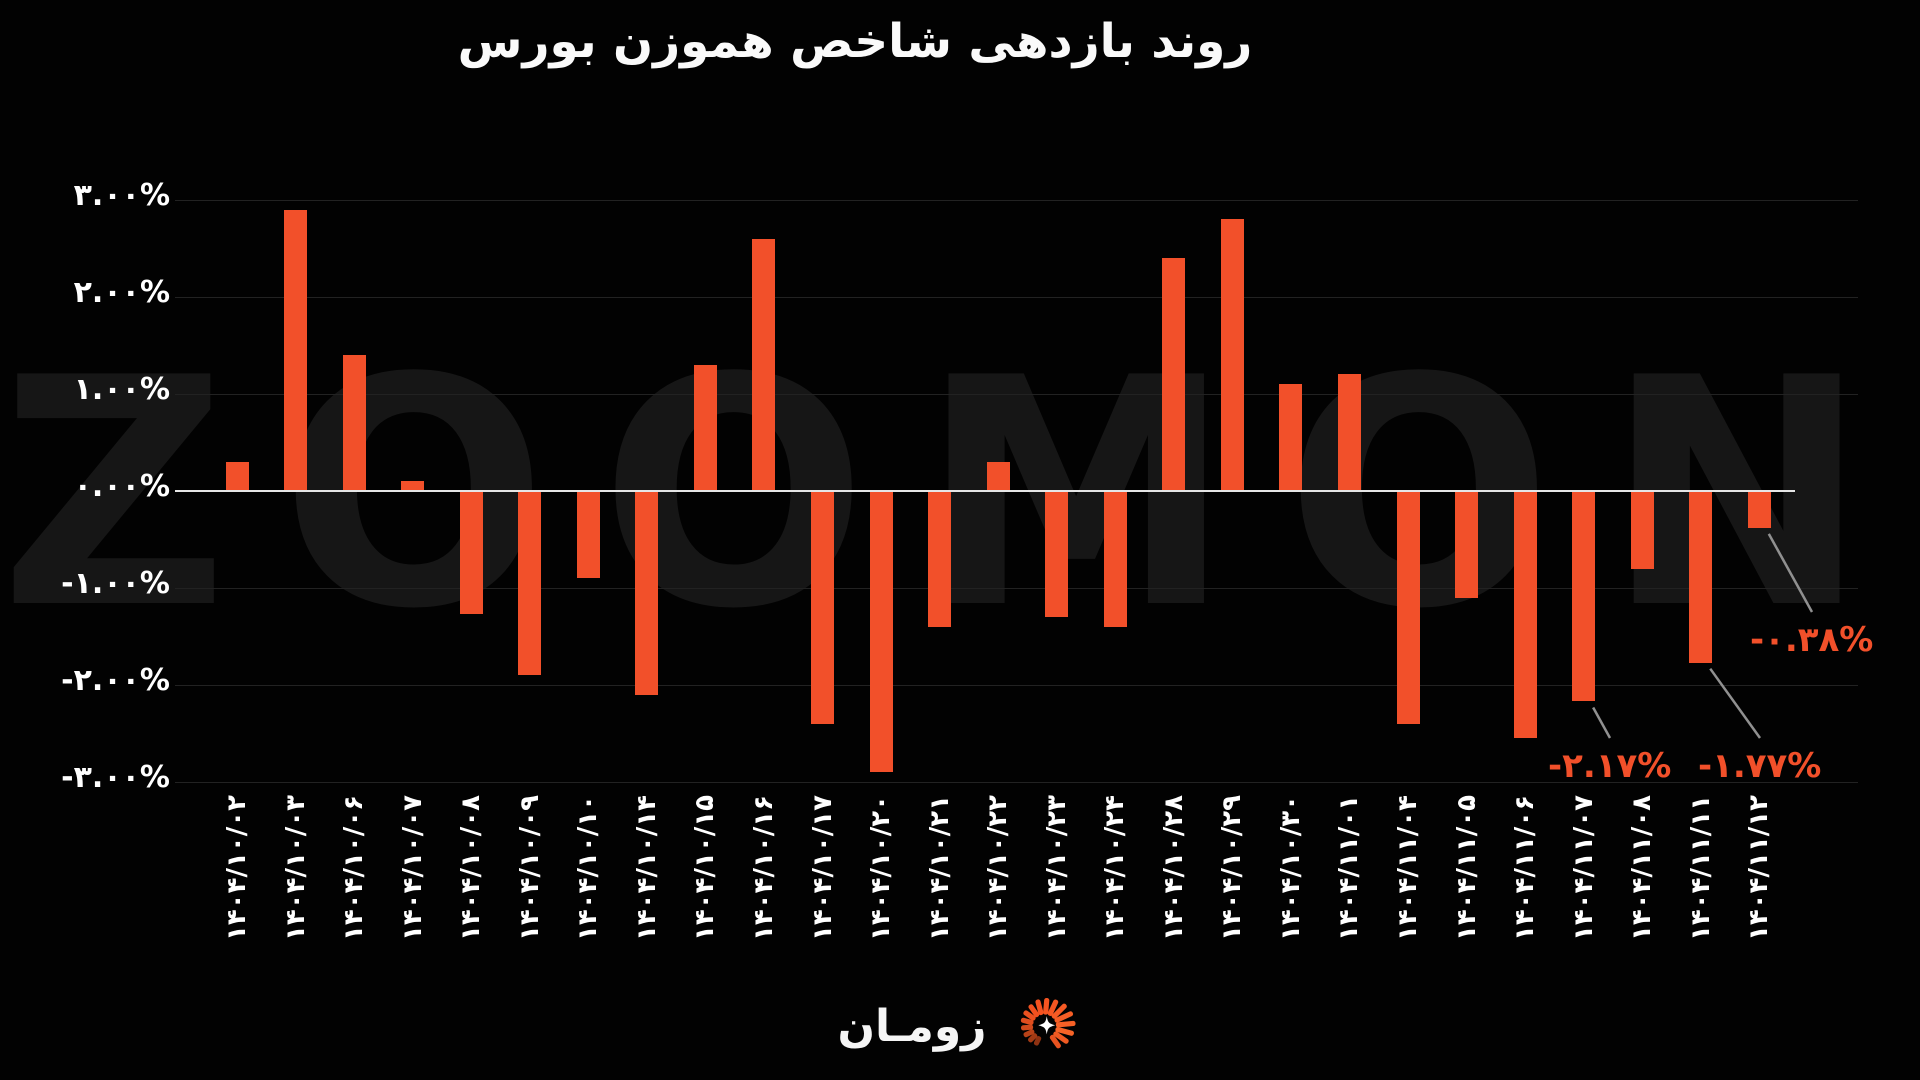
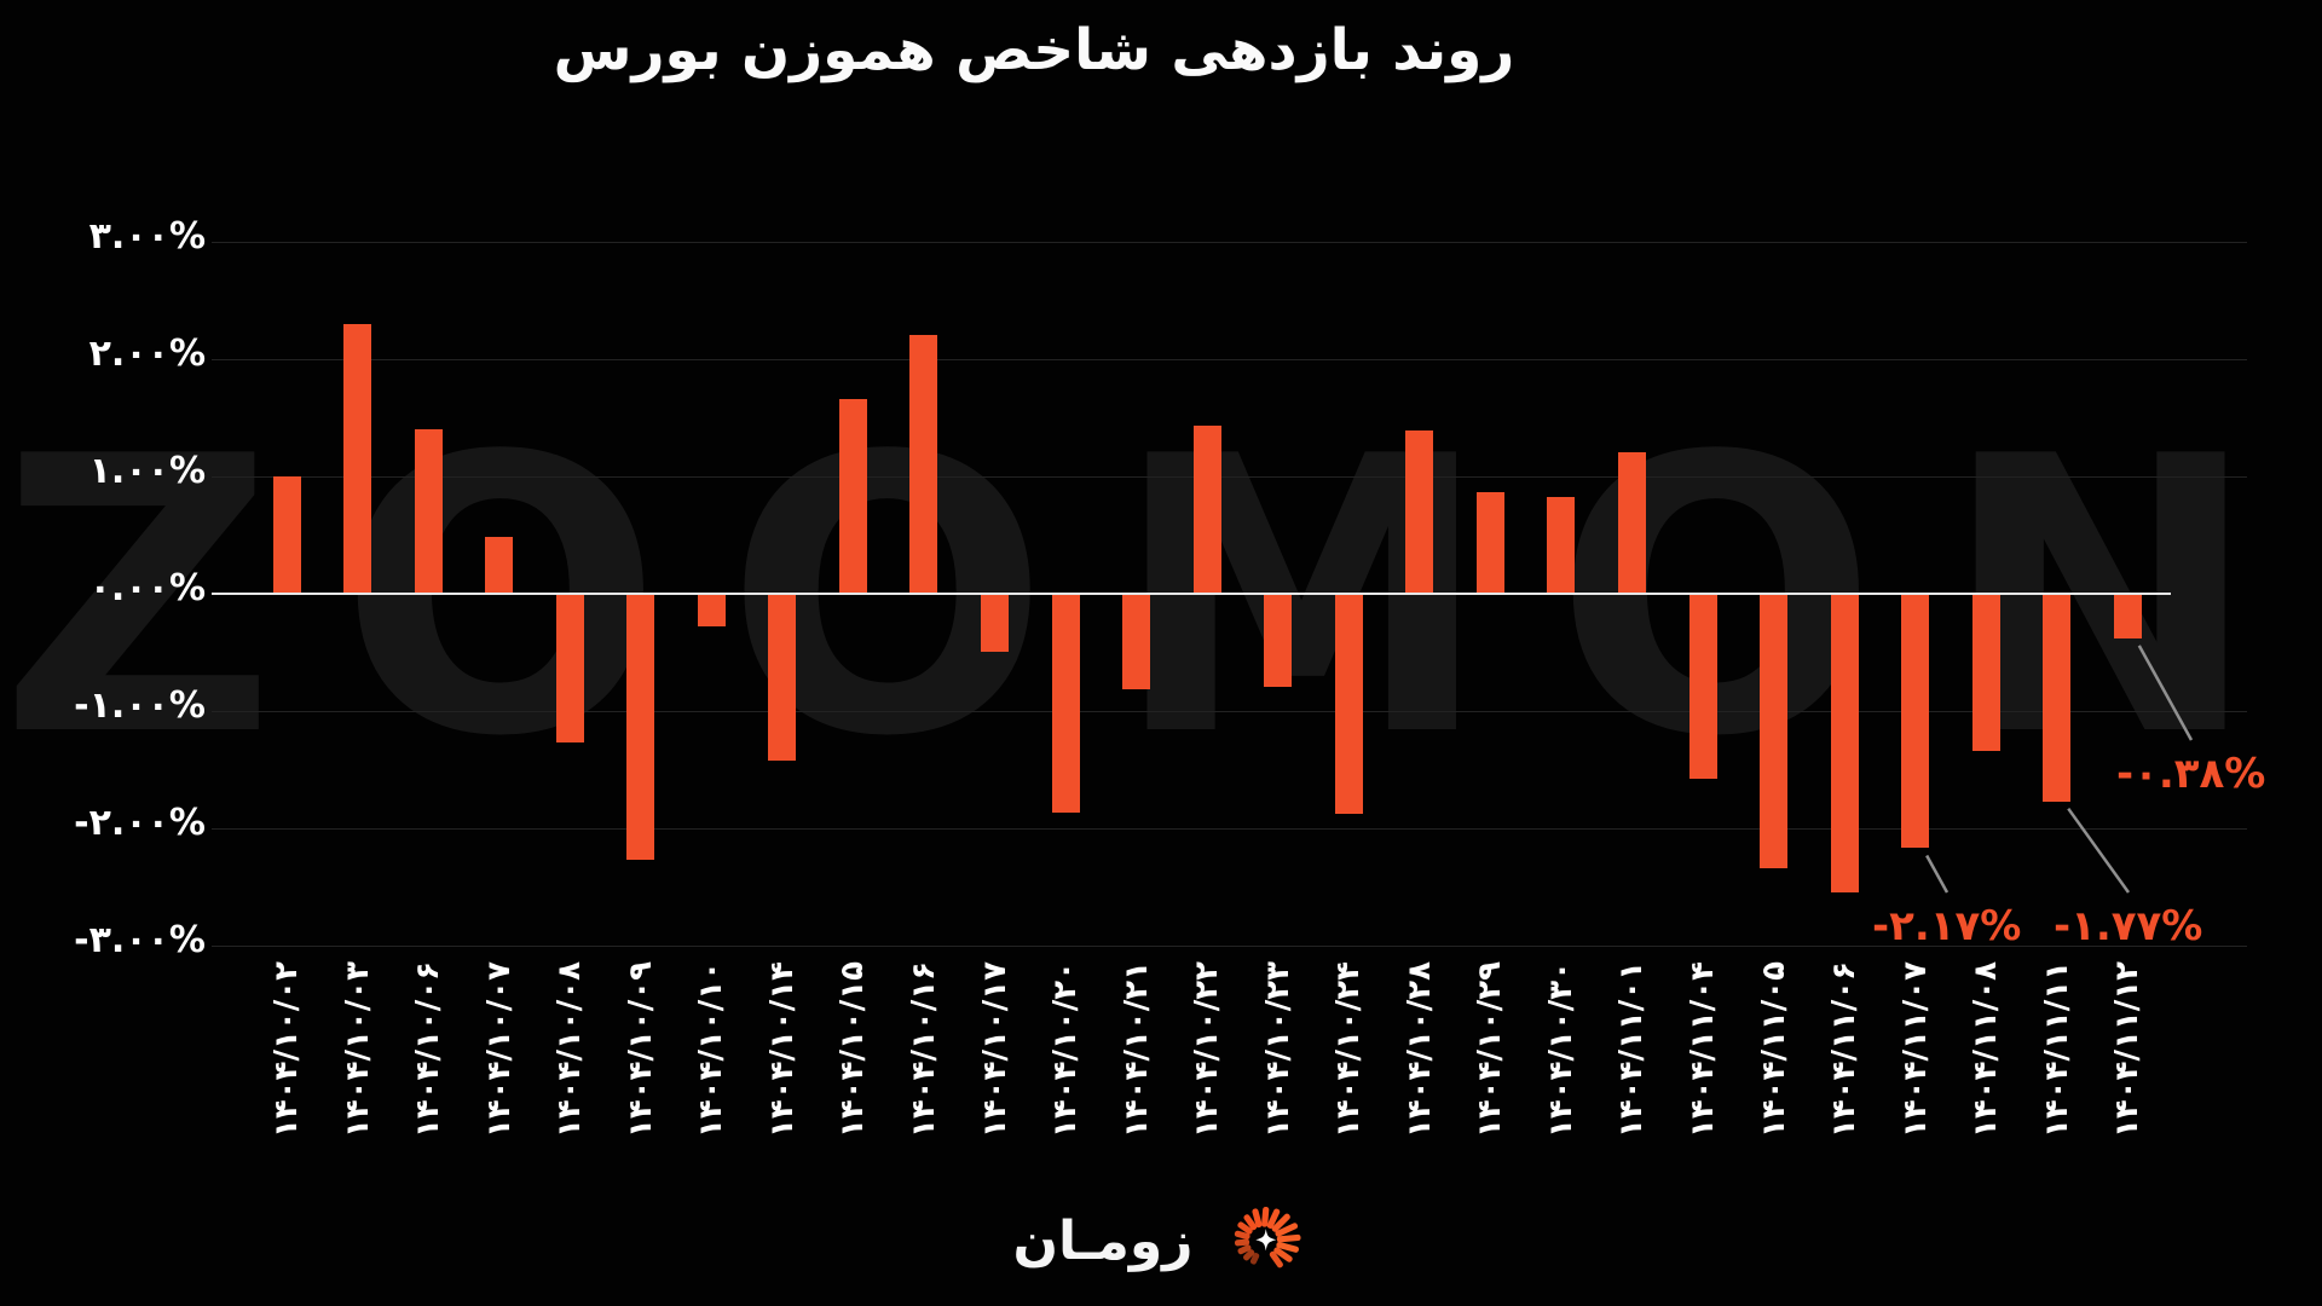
۱۴۰۴/۱۰/۰۲: 0.3% -> 1.0%
۱۴۰۴/۱۰/۰۳: 2.9% -> 2.3%
۱۴۰۴/۱۰/۰۷: 0.1% -> 0.5%
۱۴۰۴/۱۰/۰۹: -1.9% -> -2.3%
۱۴۰۴/۱۰/۱۰: -0.9% -> -0.3%
۱۴۰۴/۱۰/۱۴: -2.1% -> -1.4%
۱۴۰۴/۱۰/۱۵: 1.3% -> 1.7%
۱۴۰۴/۱۰/۱۶: 2.6% -> 2.2%
۱۴۰۴/۱۰/۱۷: -2.4% -> -0.5%
۱۴۰۴/۱۰/۲۰: -2.9% -> -1.9%
۱۴۰۴/۱۰/۲۱: -1.4% -> -0.8%
۱۴۰۴/۱۰/۲۲: 0.3% -> 1.4%
۱۴۰۴/۱۰/۲۳: -1.3% -> -0.8%
۱۴۰۴/۱۰/۲۴: -1.4% -> -1.9%
۱۴۰۴/۱۰/۲۸: 2.4% -> 1.4%
۱۴۰۴/۱۰/۲۹: 2.8% -> 0.9%
۱۴۰۴/۱۰/۳۰: 1.1% -> 0.8%
۱۴۰۴/۱۱/۰۴: -2.4% -> -1.6%
۱۴۰۴/۱۱/۰۵: -1.1% -> -2.3%
۱۴۰۴/۱۱/۰۸: -0.8% -> -1.3%
